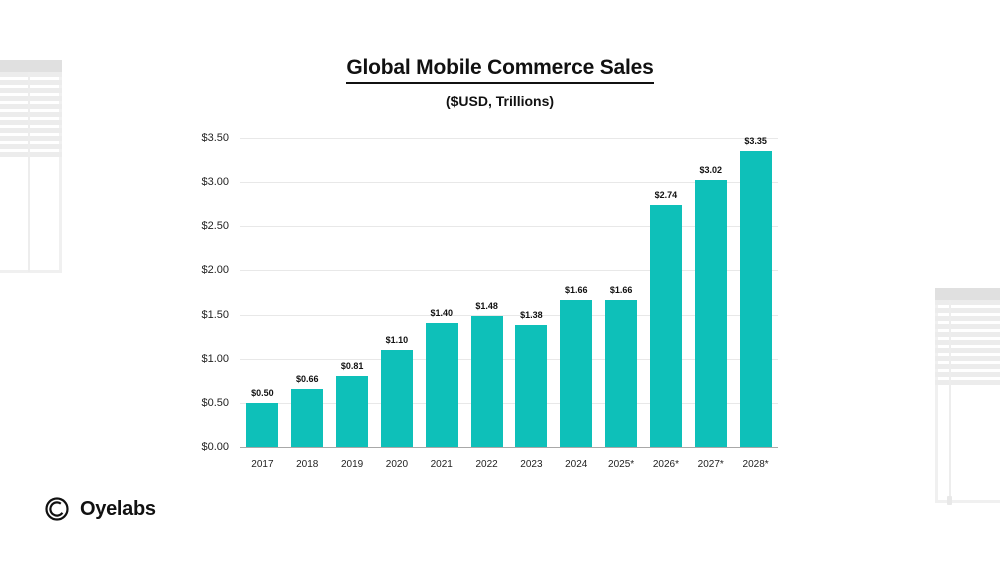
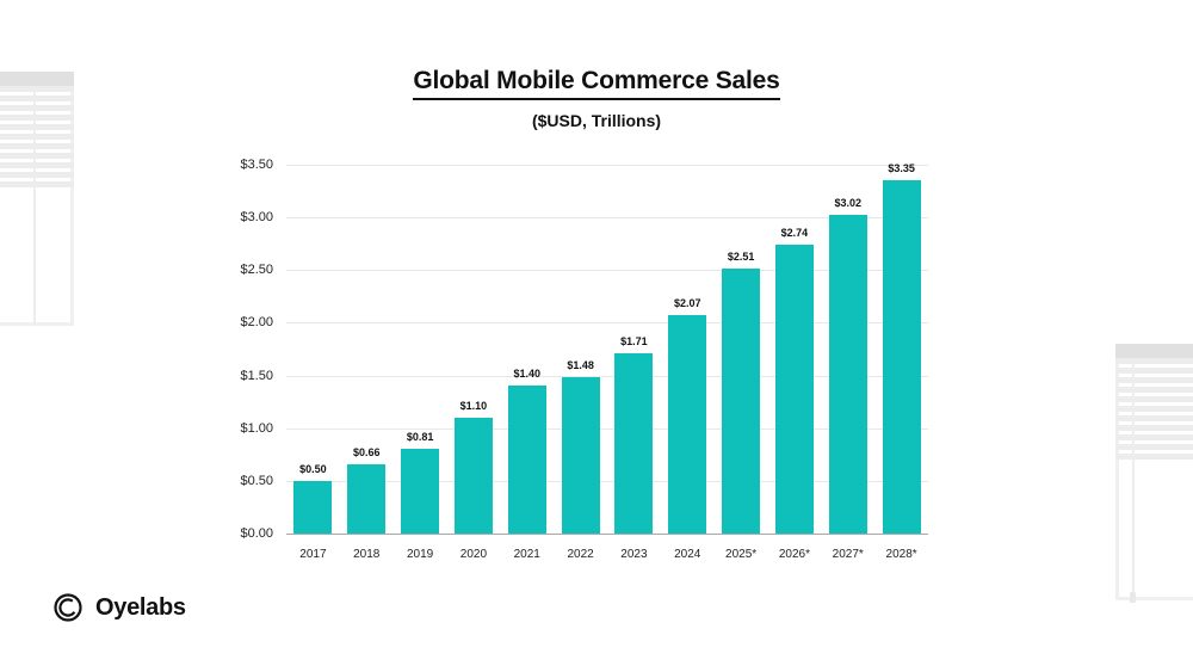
2023: $1.38 -> $1.71
2024: $1.66 -> $2.07
2025*: $1.66 -> $2.51
